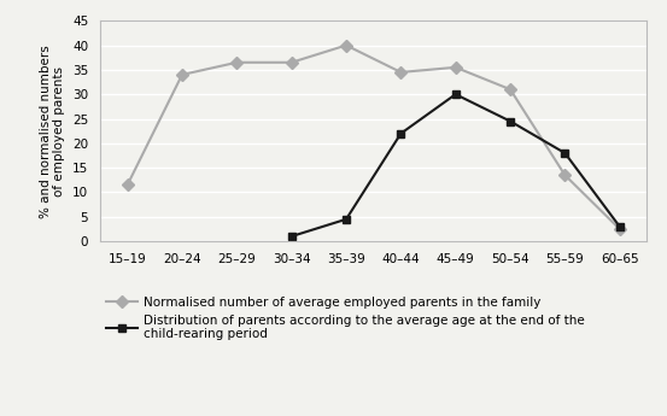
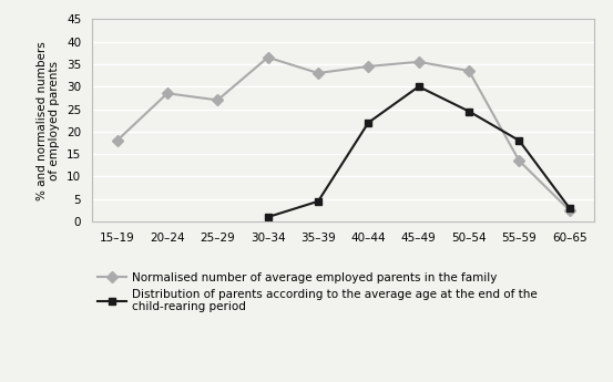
Normalised number of average employed parents in the family/15–19: 11.5 -> 18.0
Normalised number of average employed parents in the family/20–24: 34.0 -> 28.5
Normalised number of average employed parents in the family/25–29: 36.5 -> 27.0
Normalised number of average employed parents in the family/35–39: 40.0 -> 33.0
Normalised number of average employed parents in the family/50–54: 31.0 -> 33.5
